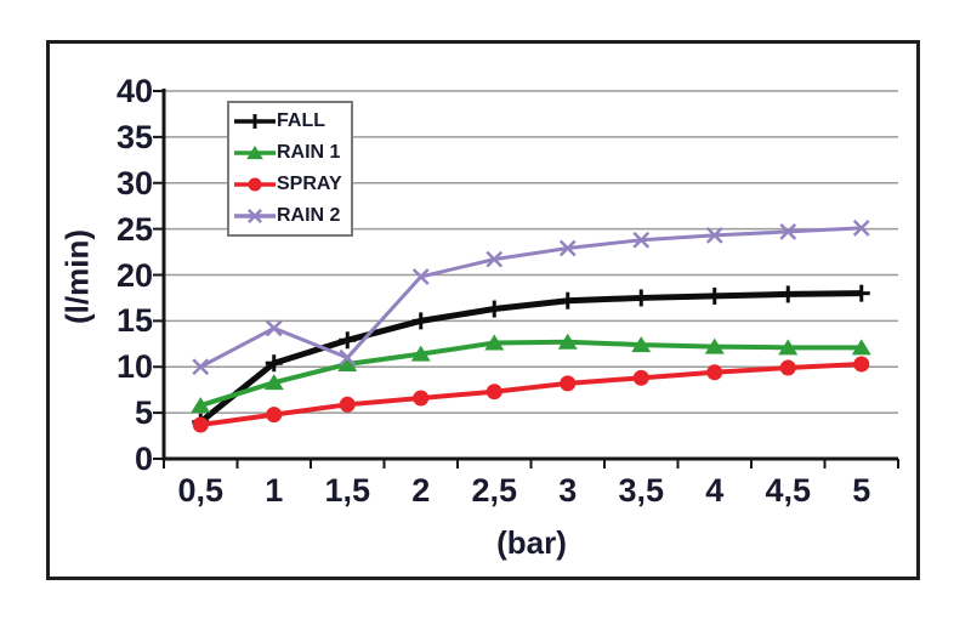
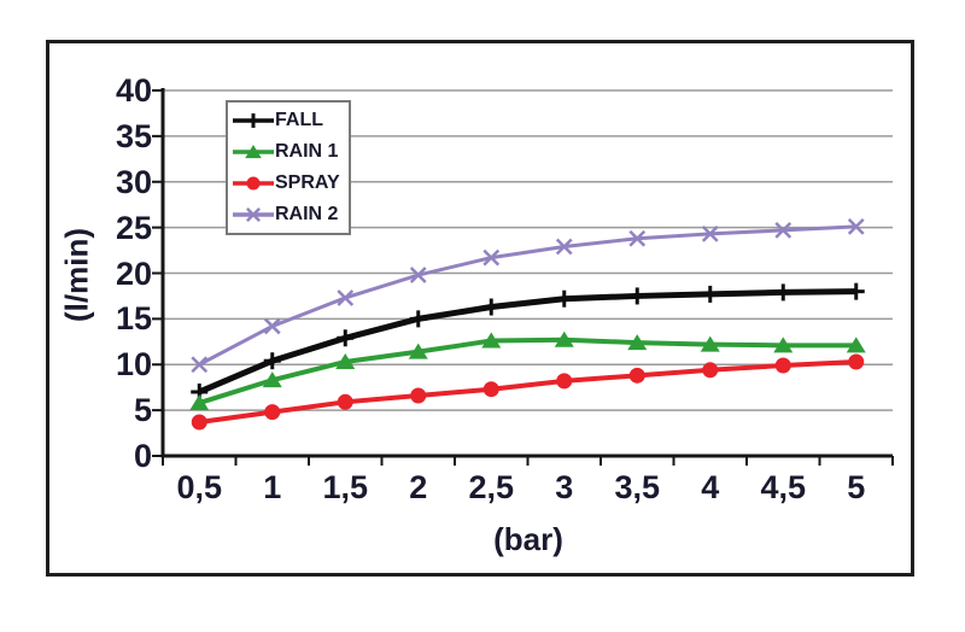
FALL/0,5: 4 -> 7
RAIN 2/1,5: 11 -> 17
